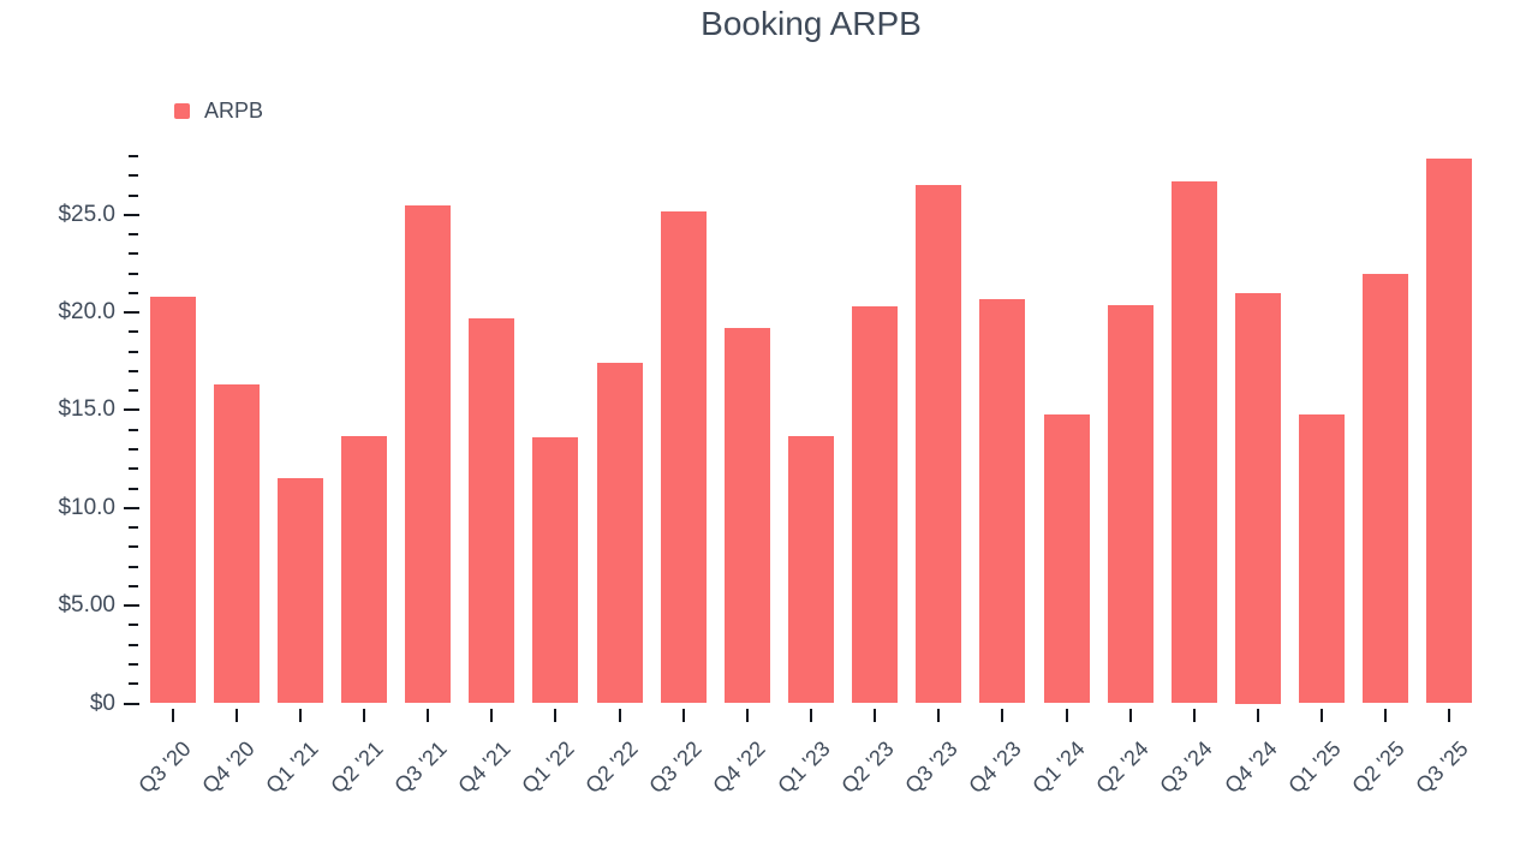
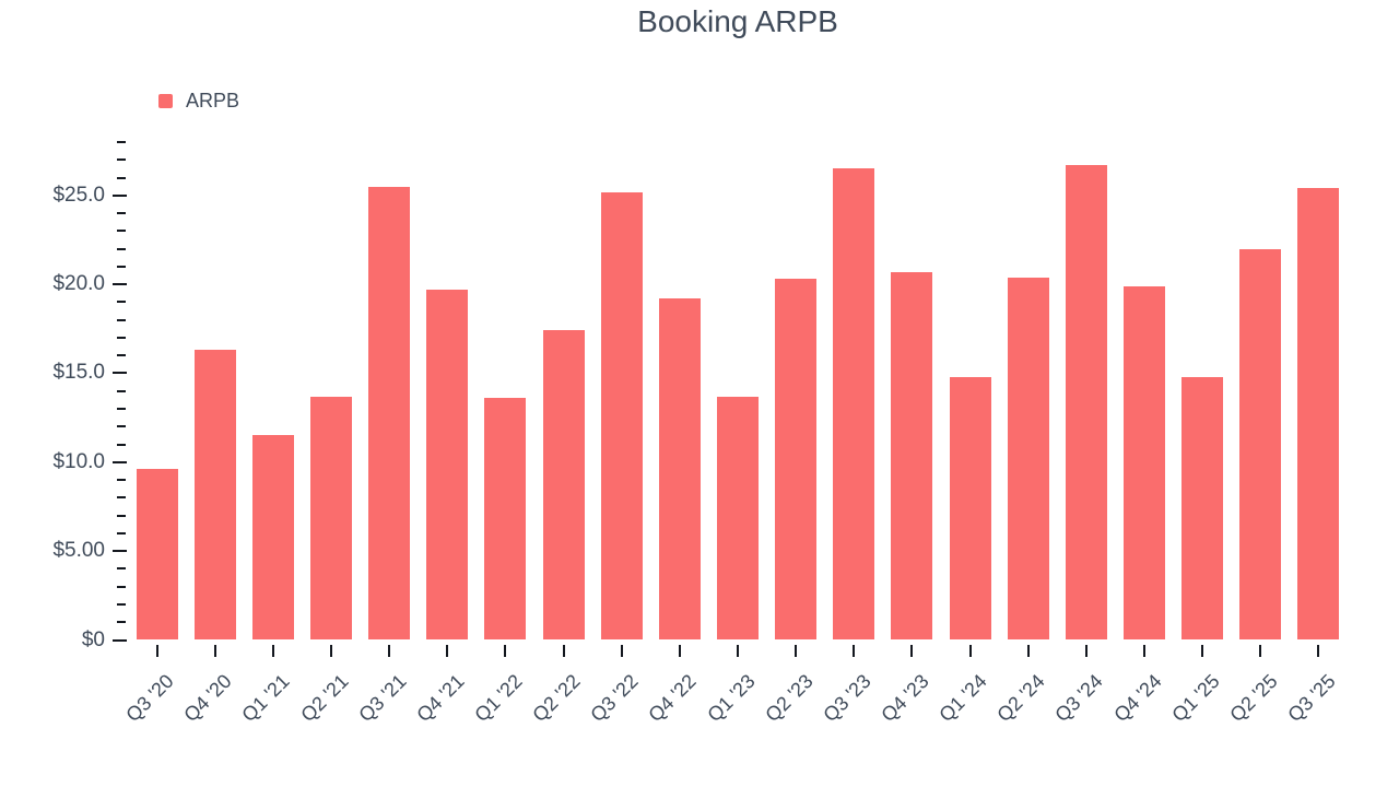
Q3 '20: $20.8 -> $9.6
Q4 '24: $21.0 -> $19.9
Q3 '25: $27.9 -> $25.4
